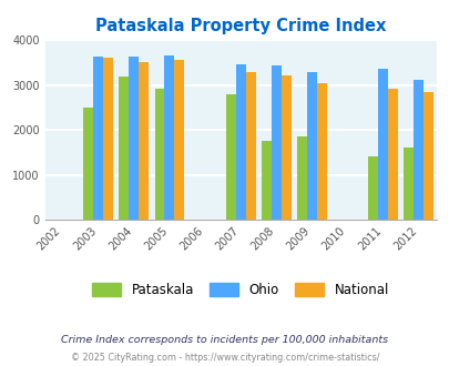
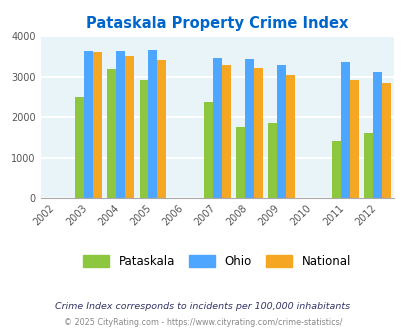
National/2005: 3550 -> 3420
Pataskala/2007: 2800 -> 2370
